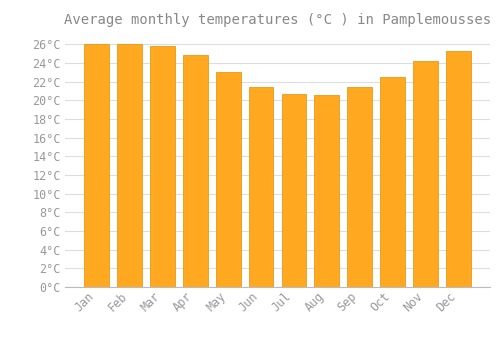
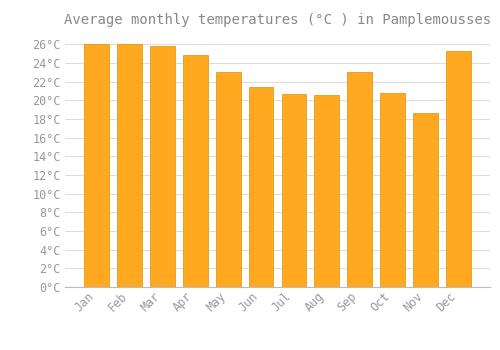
Sep: 21.4°C -> 23.0°C
Oct: 22.5°C -> 20.8°C
Nov: 24.2°C -> 18.6°C
